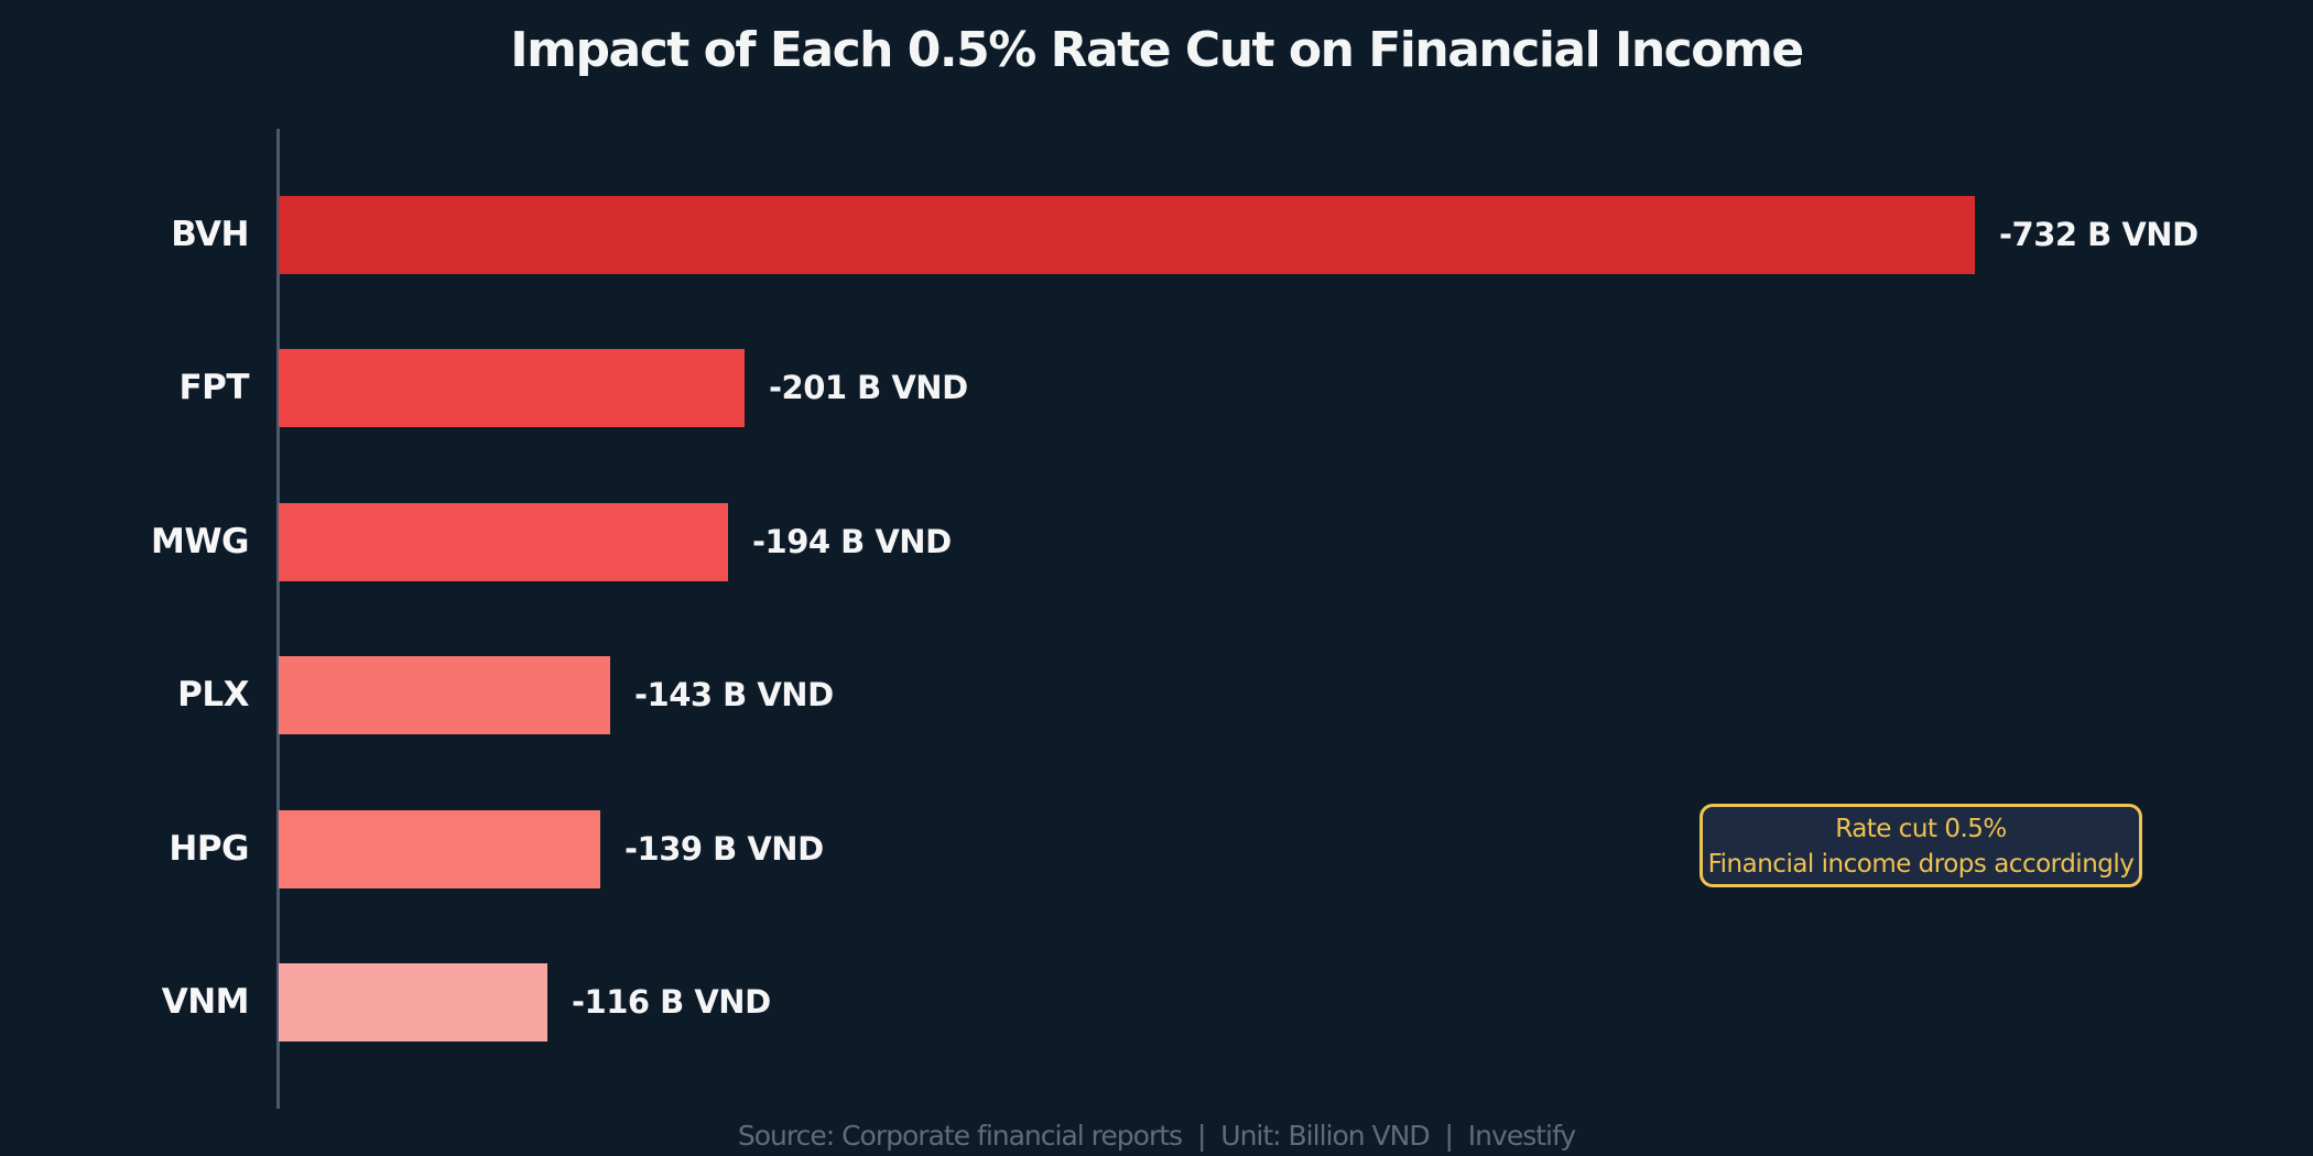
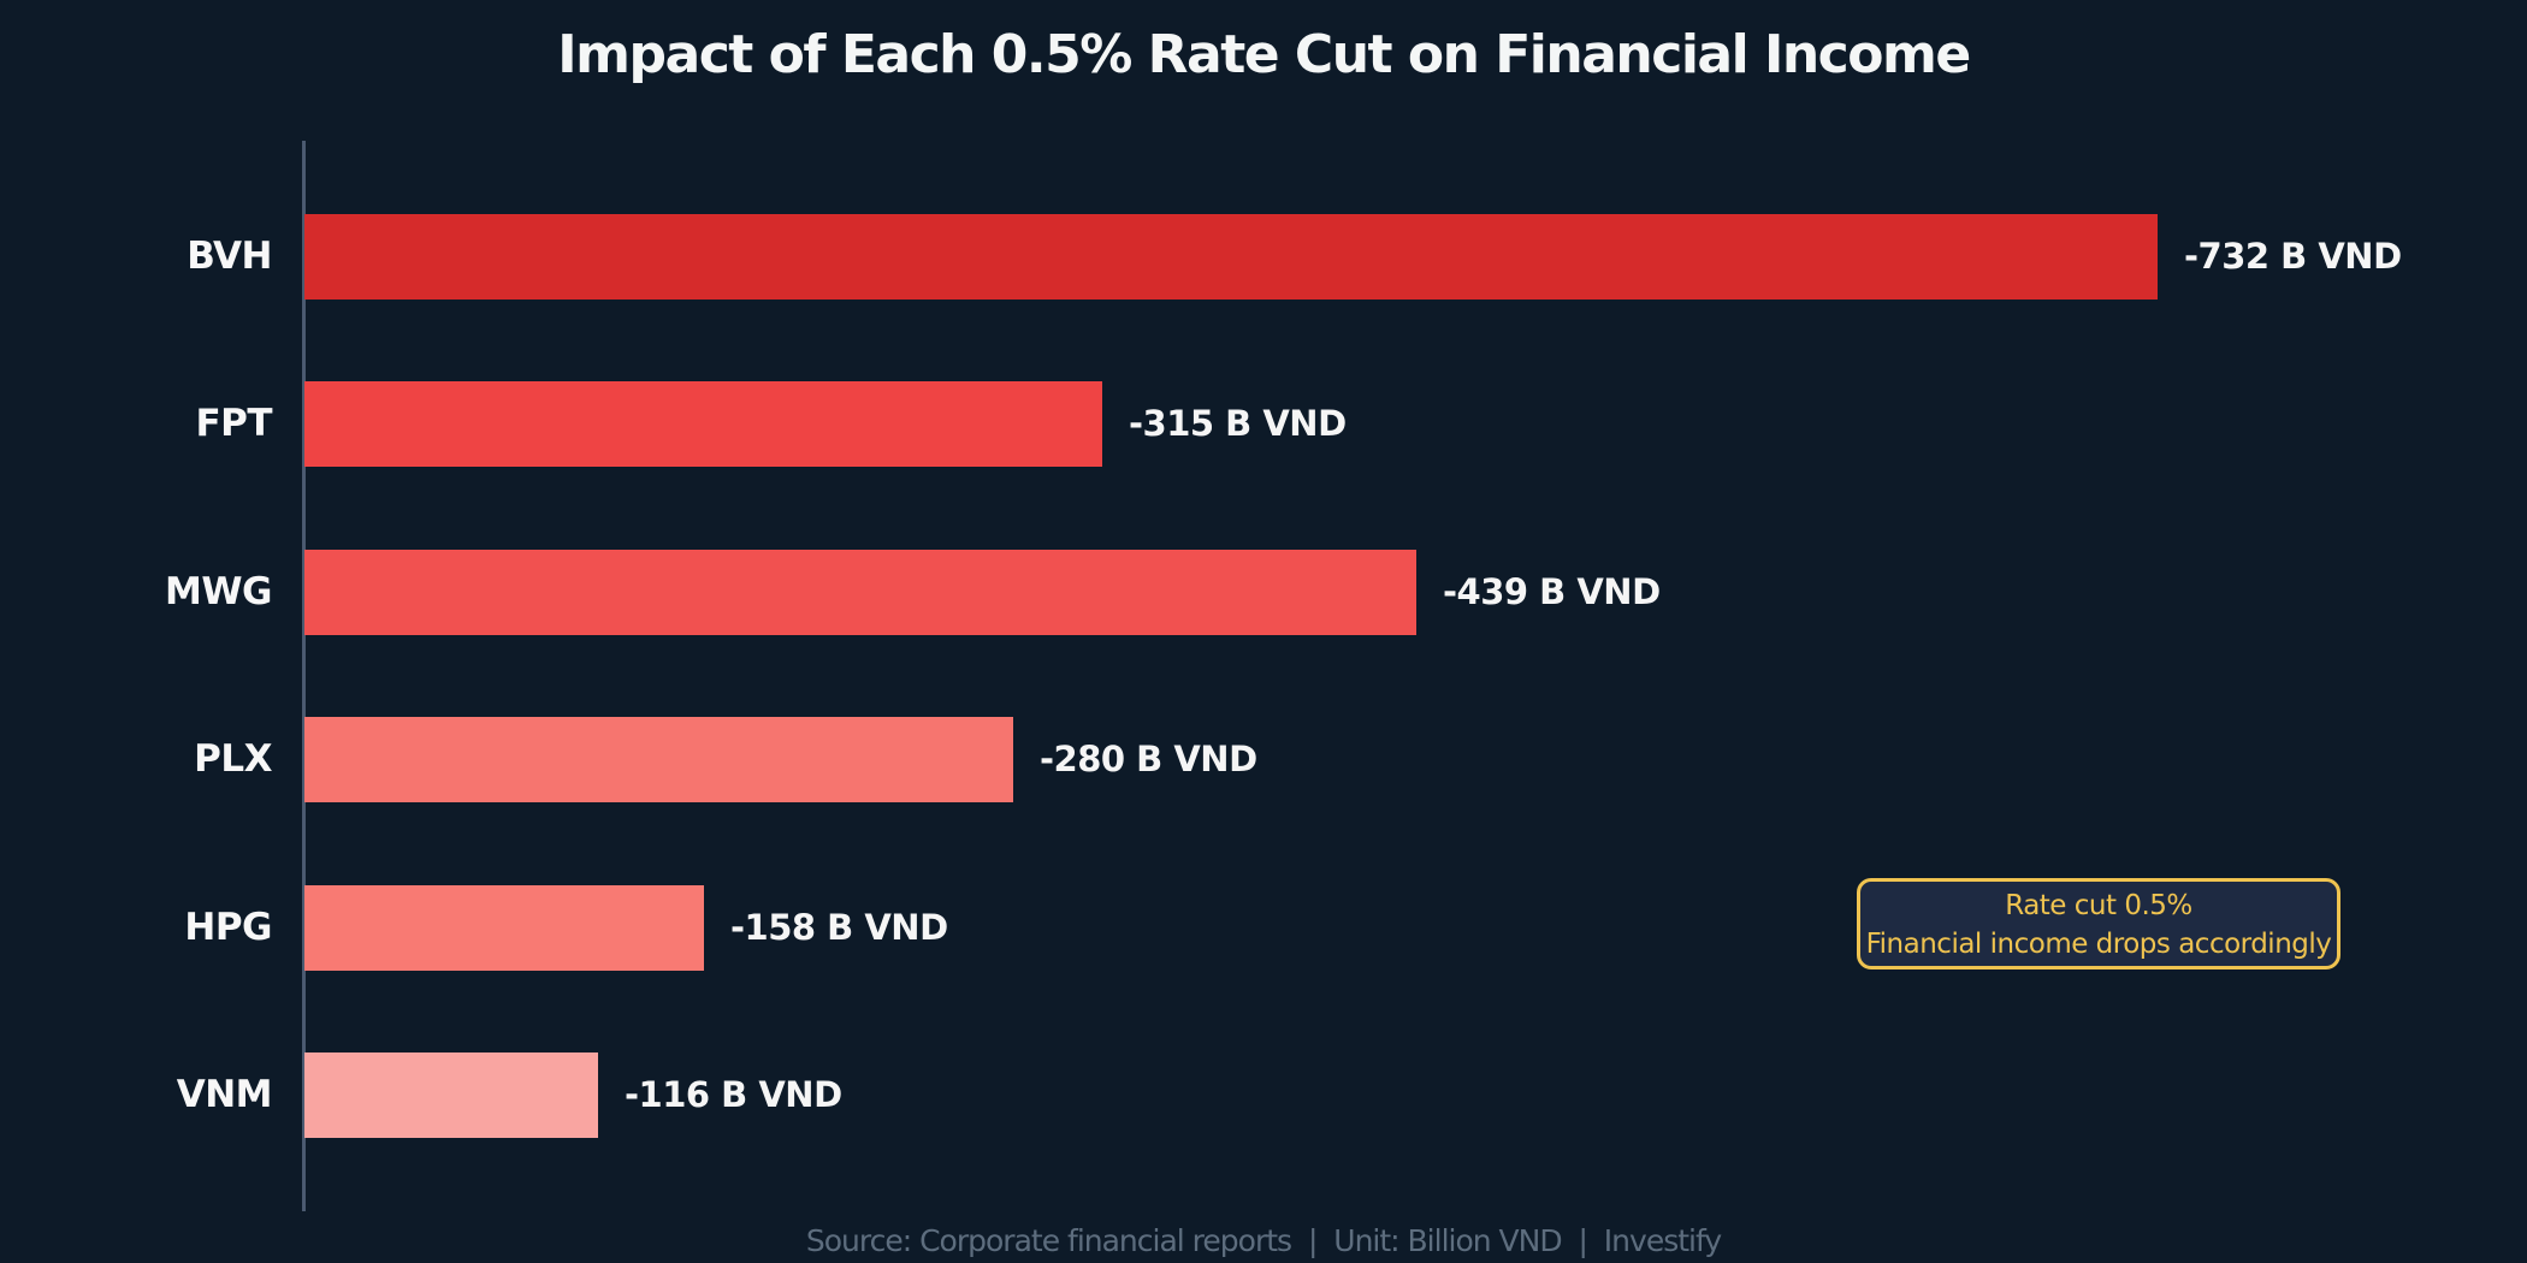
FPT: -201 -> -315
MWG: -194 -> -439
PLX: -143 -> -280
HPG: -139 -> -158
